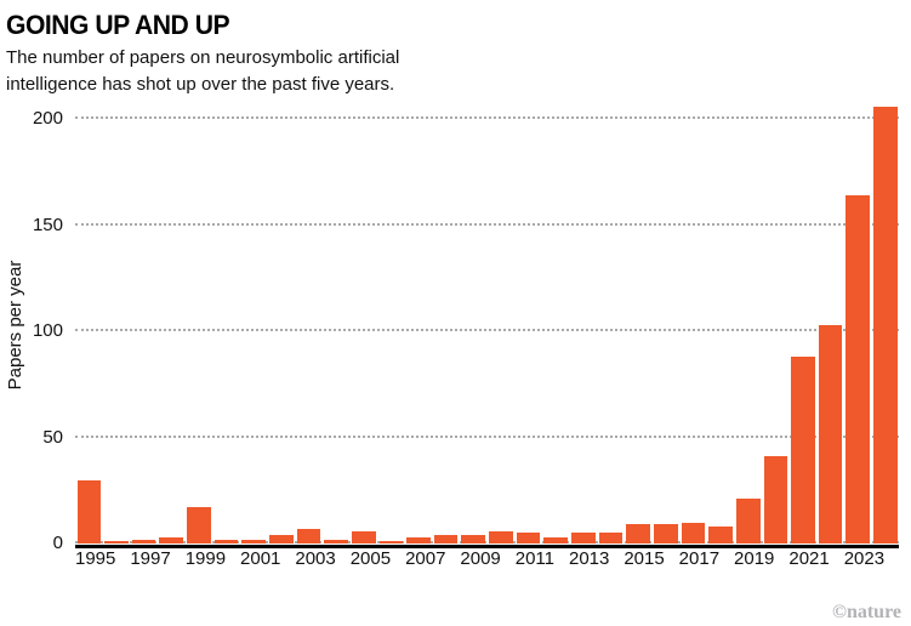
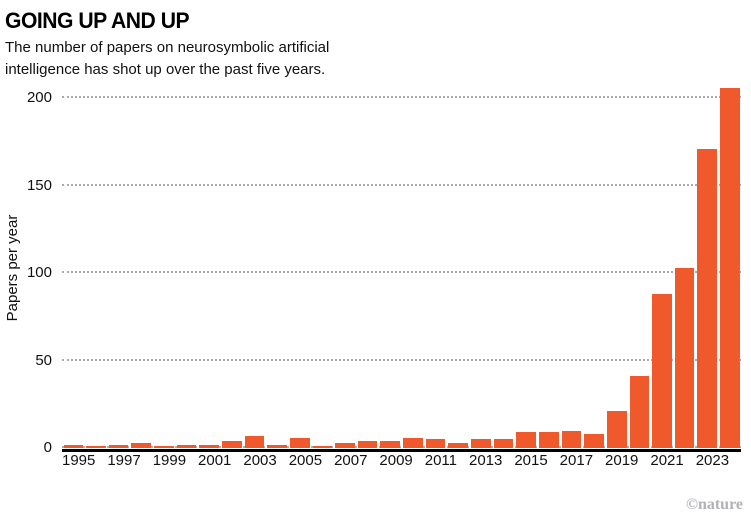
1995: 30 -> 2
1999: 17 -> 1
2023: 164 -> 171
